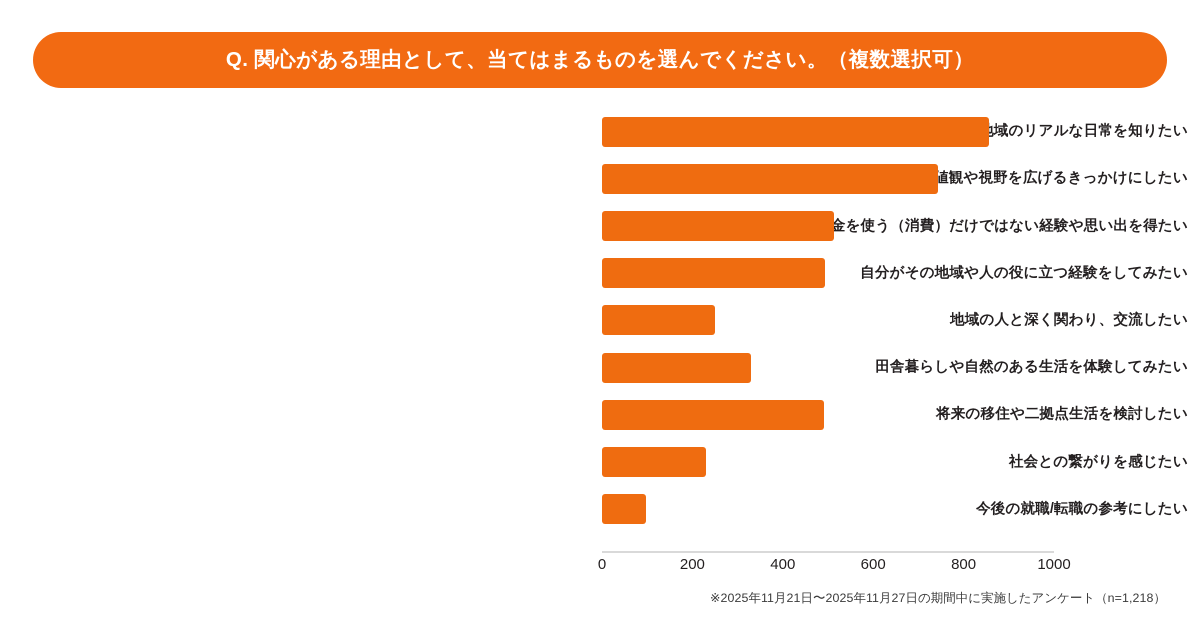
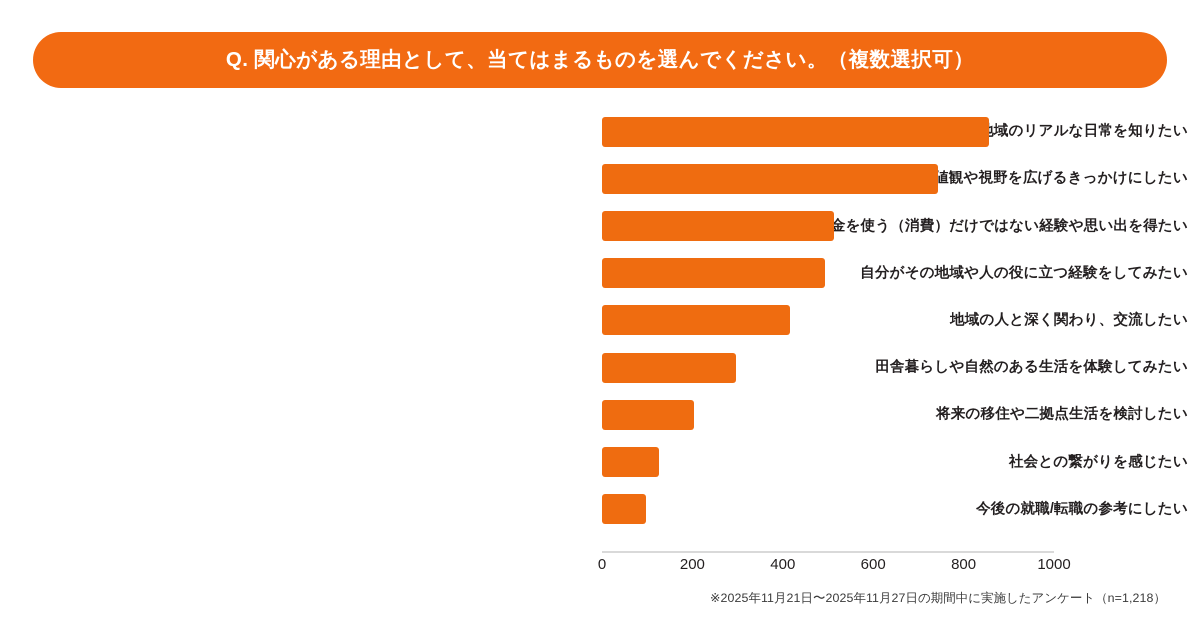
地域の人と深く関わり、交流したい: 250 -> 420
田舎暮らしや自然のある生活を体験してみたい: 330 -> 300
将来の移住や二拠点生活を検討したい: 490 -> 200
社会との繋がりを感じたい: 230 -> 130
